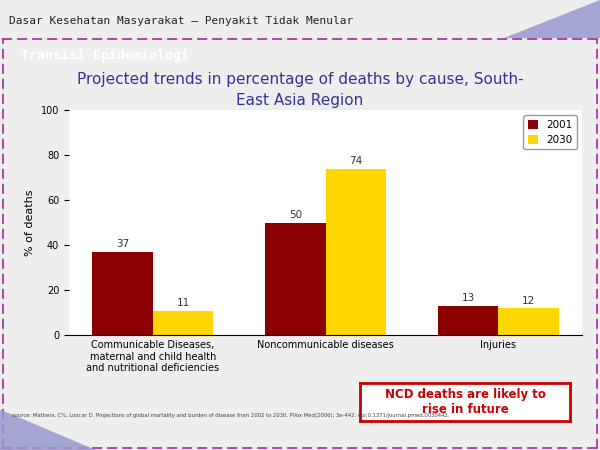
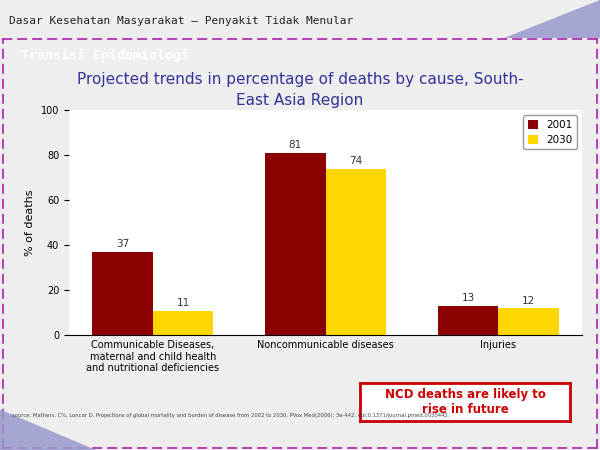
2001/Noncommunicable diseases: 50 -> 81
